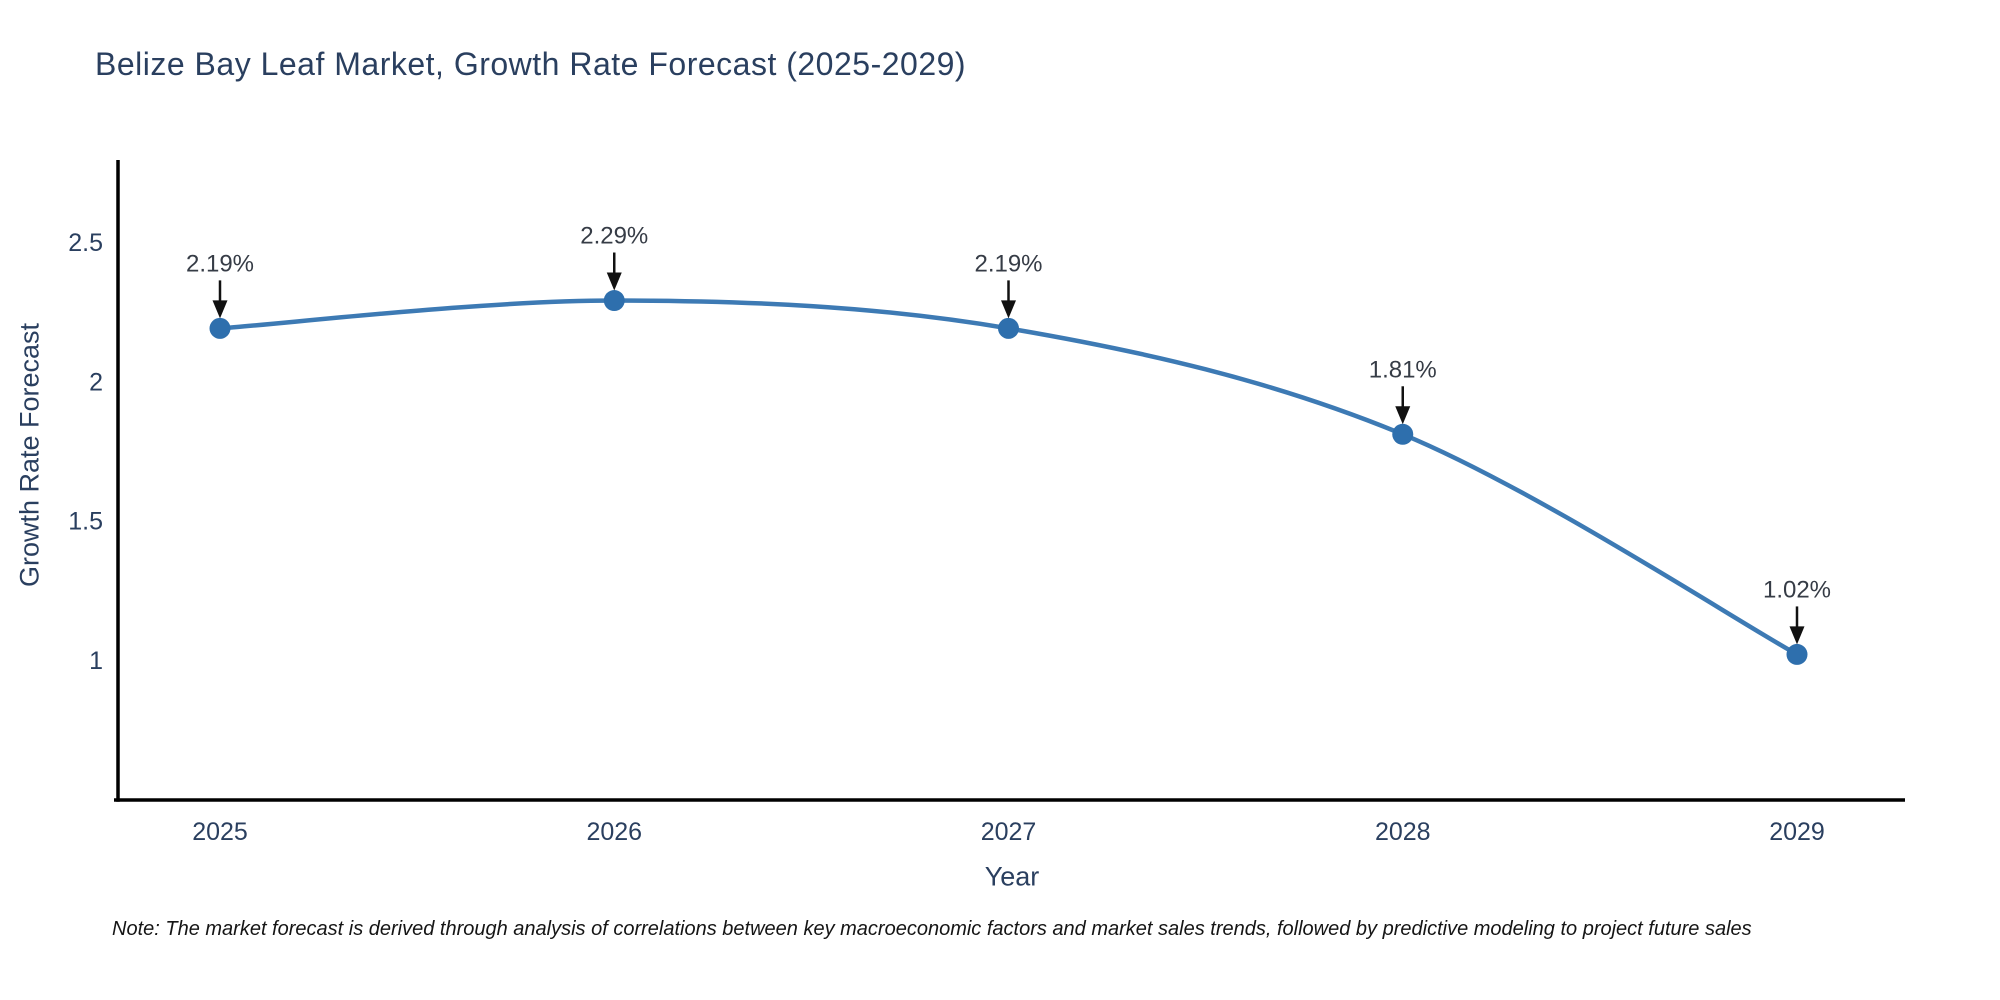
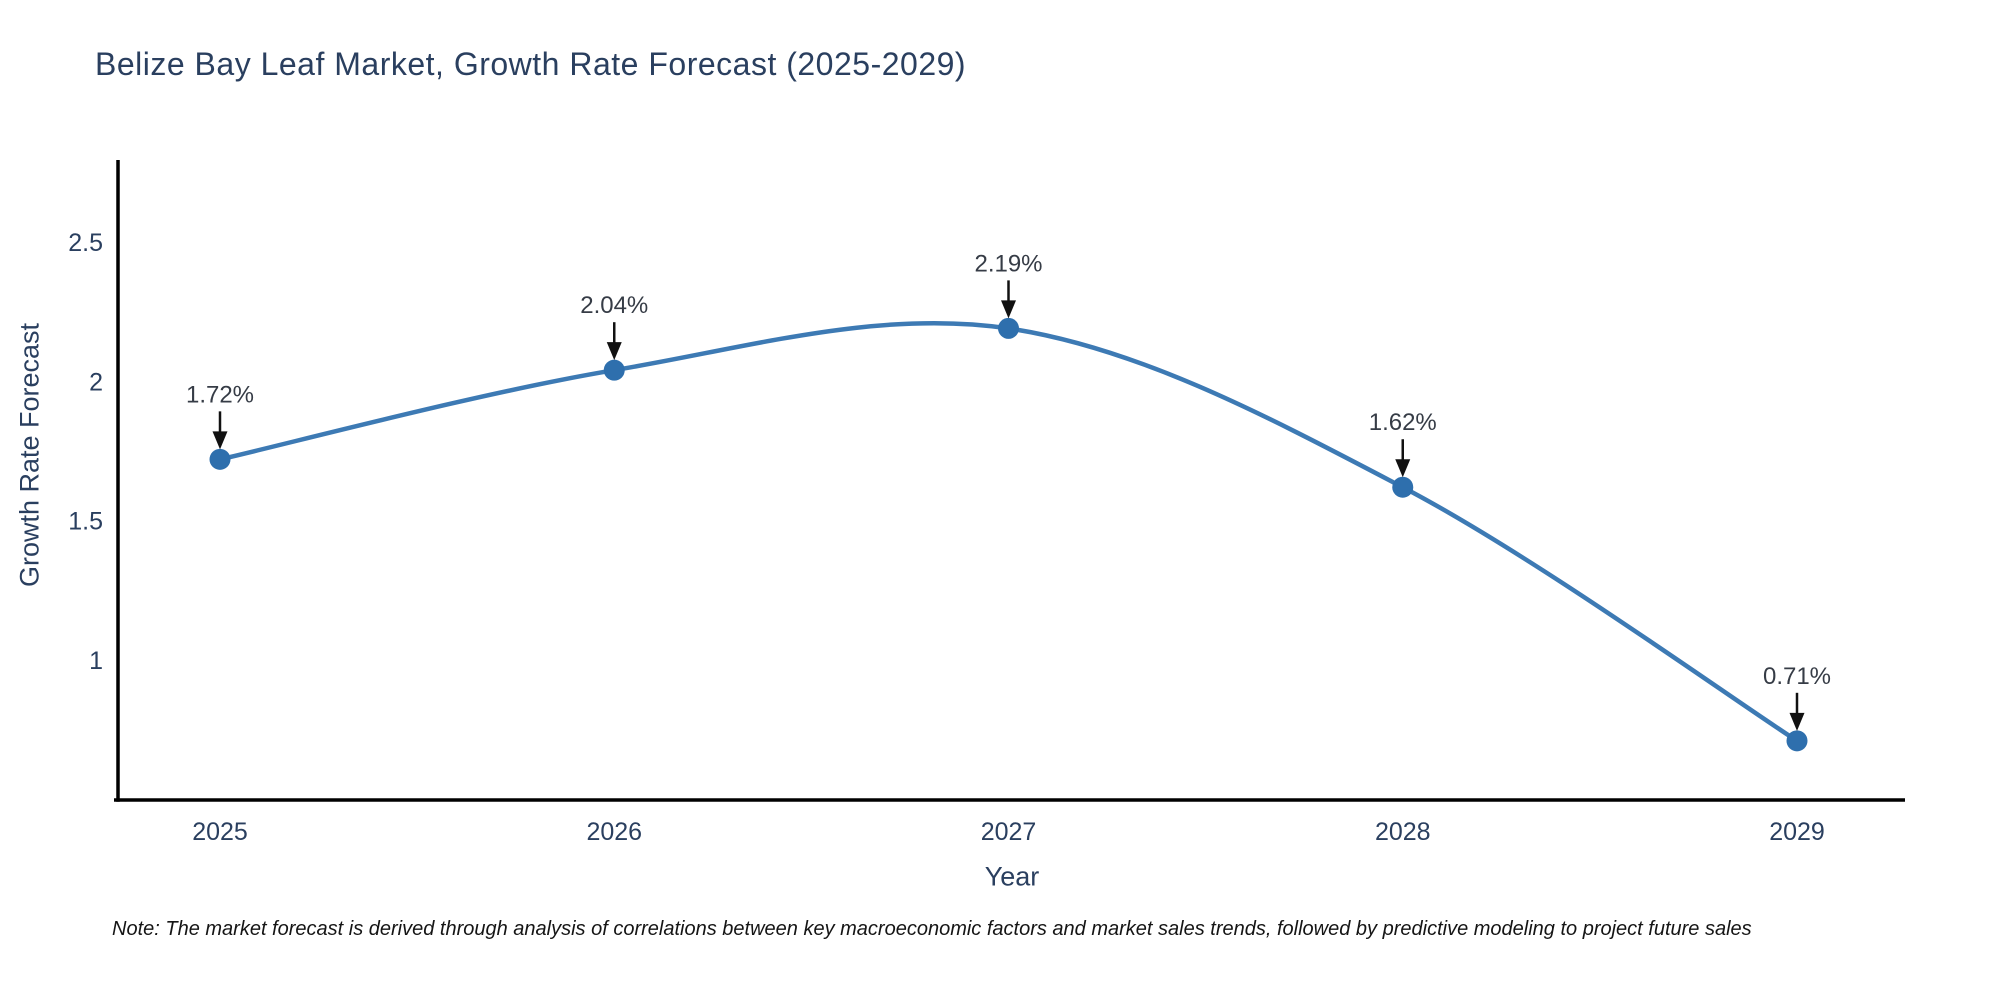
2025: 2.19% -> 1.72%
2026: 2.29% -> 2.04%
2028: 1.81% -> 1.62%
2029: 1.02% -> 0.71%
